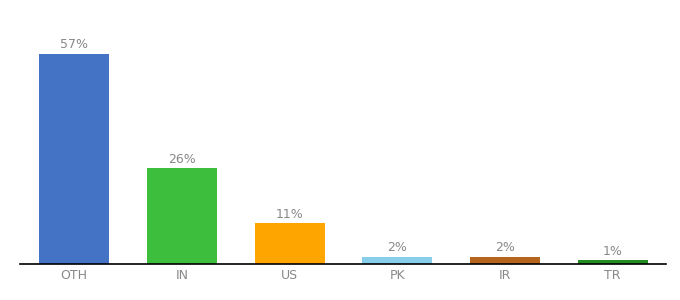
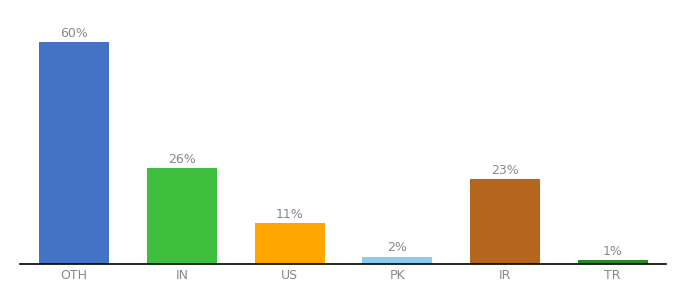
OTH: 57% -> 60%
IR: 2% -> 23%
